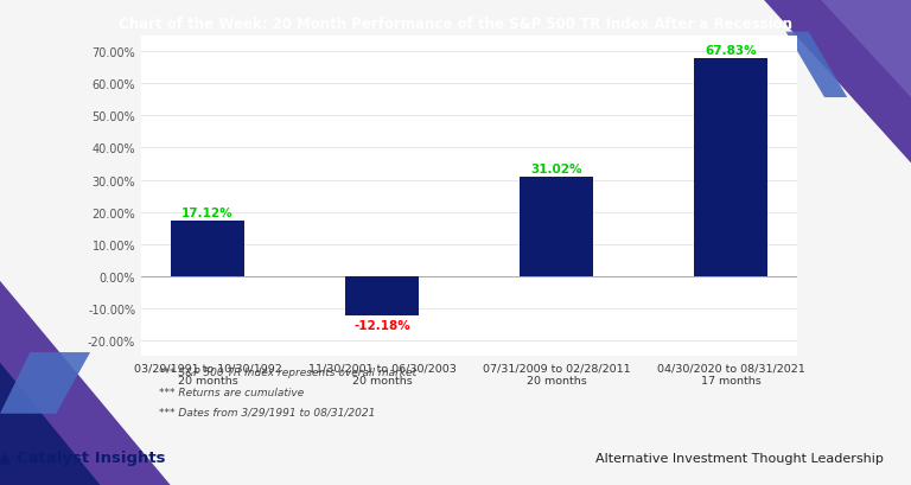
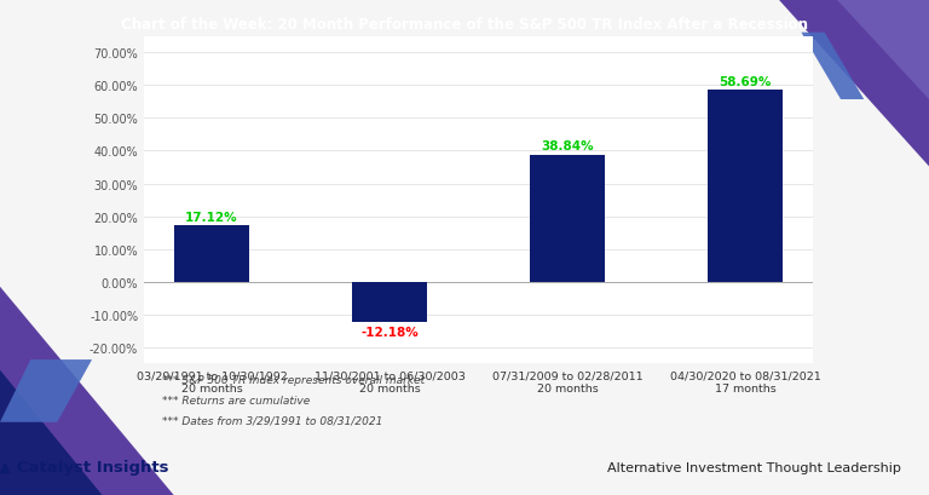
07/31/2009 to 02/28/2011 20 months: 31.02% -> 38.84%
04/30/2020 to 08/31/2021 17 months: 67.83% -> 58.69%
